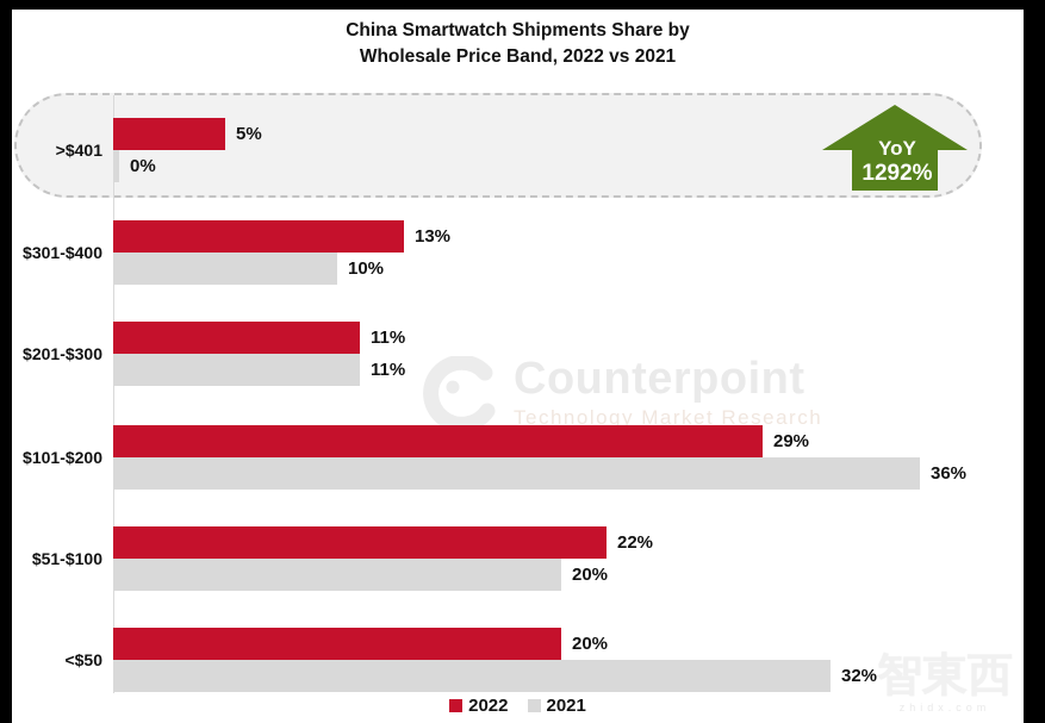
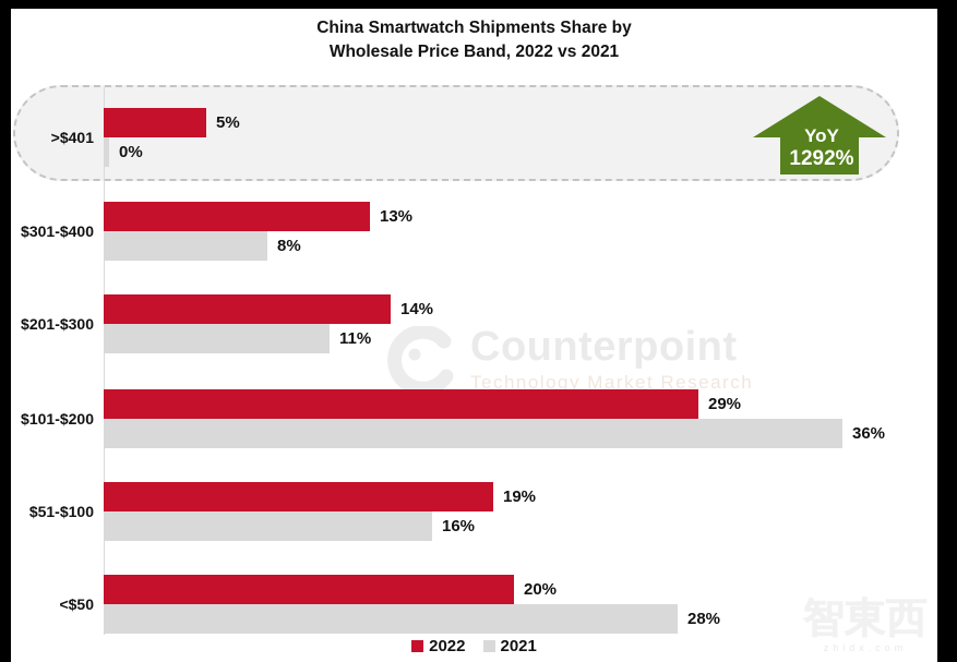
2021/$301-$400: 10% -> 8%
2022/$201-$300: 11% -> 14%
2022/$51-$100: 22% -> 19%
2021/$51-$100: 20% -> 16%
2021/<$50: 32% -> 28%
